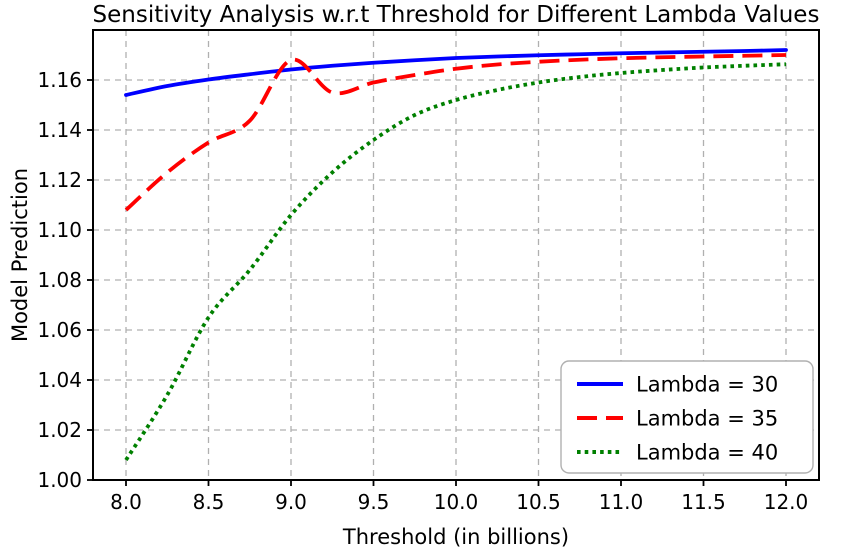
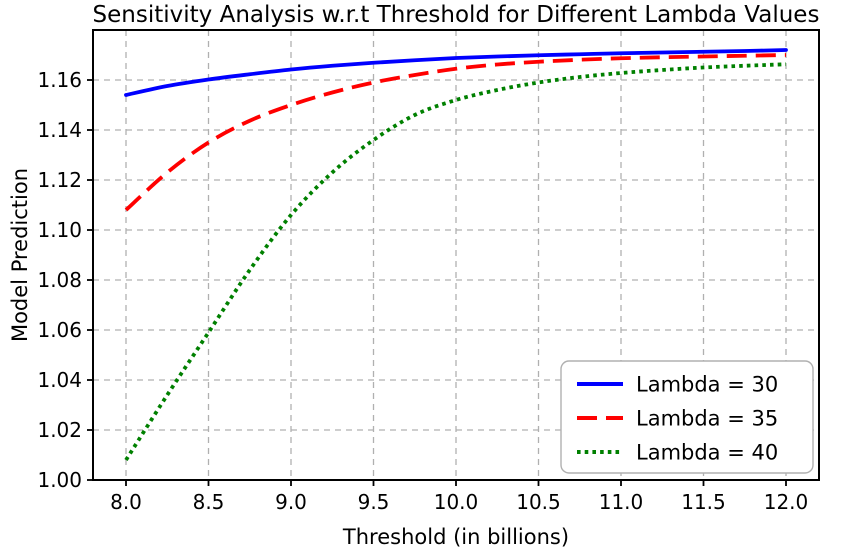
Lambda = 40/8.5: 1.065 -> 1.059
Lambda = 35/9.0: 1.168 -> 1.150
